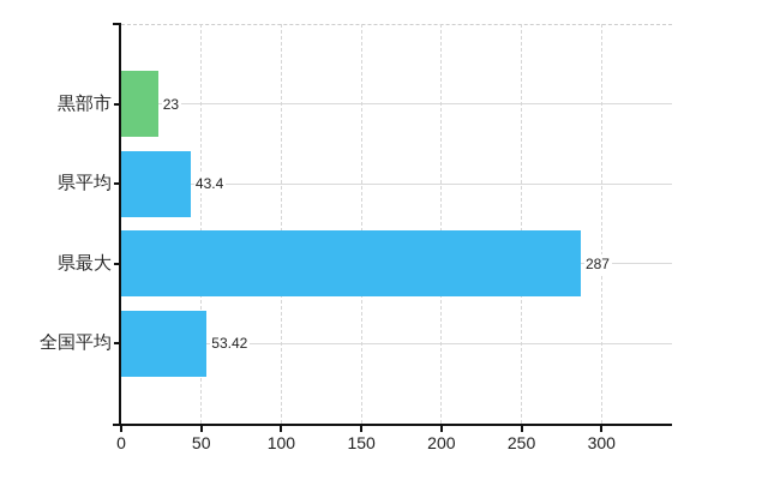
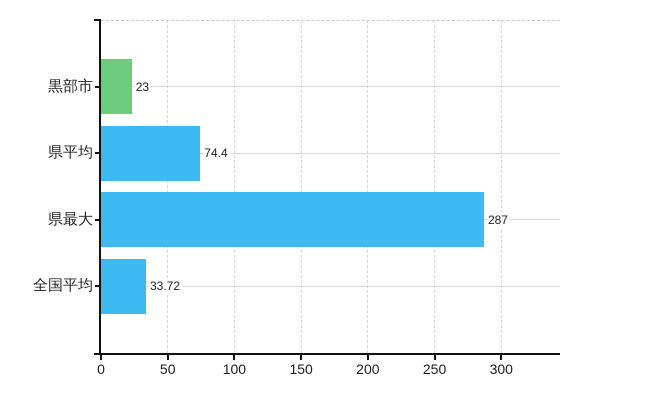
県平均: 43.4 -> 74.4
全国平均: 53.42 -> 33.72
